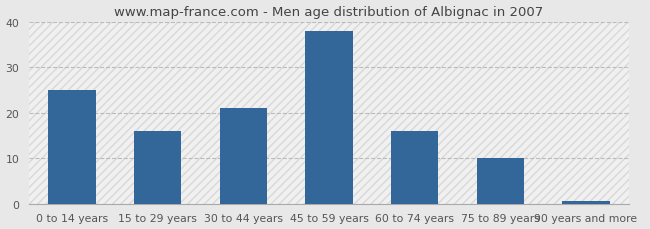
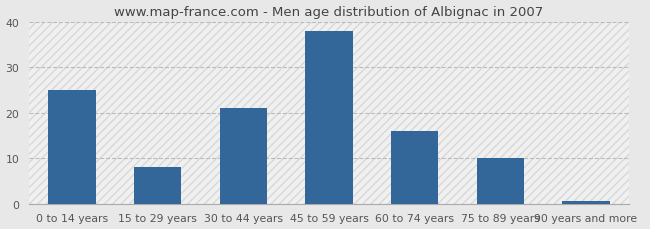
15 to 29 years: 16.0 -> 8.0
